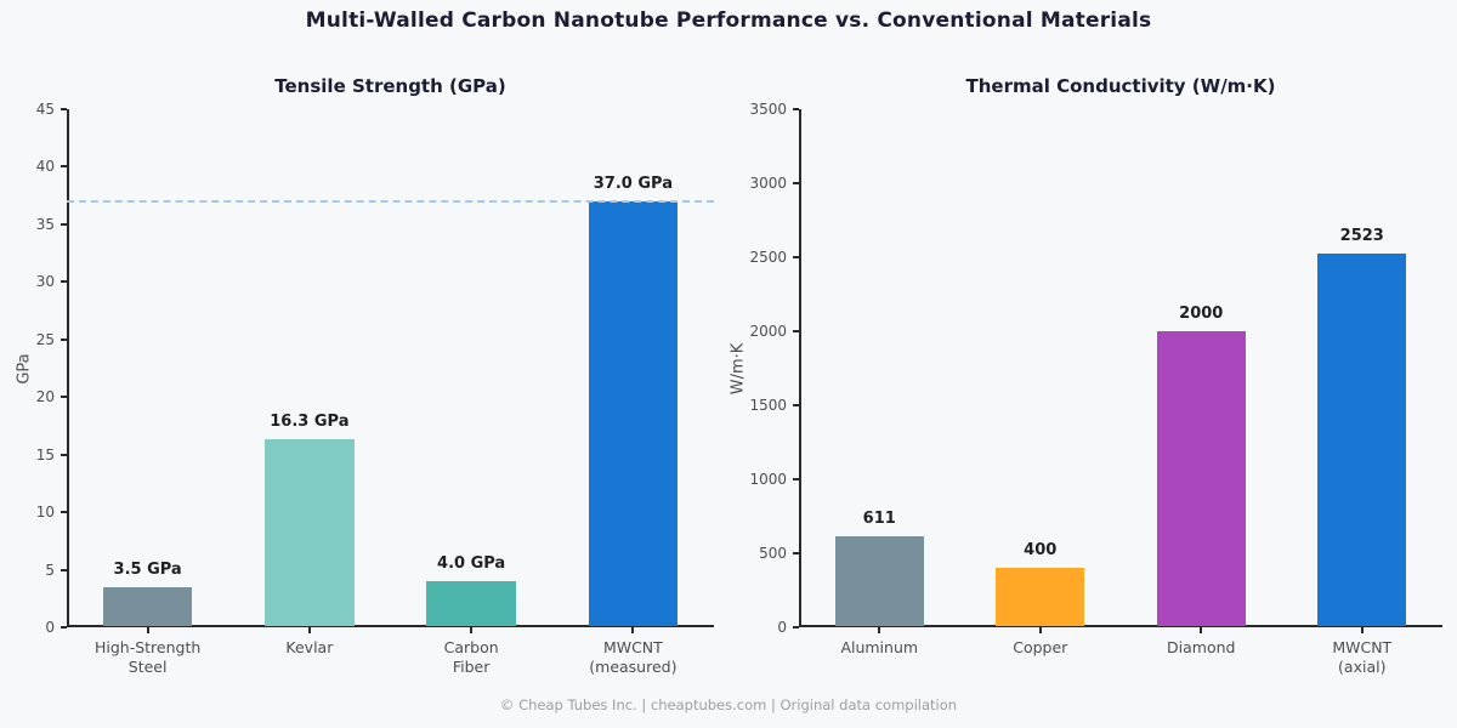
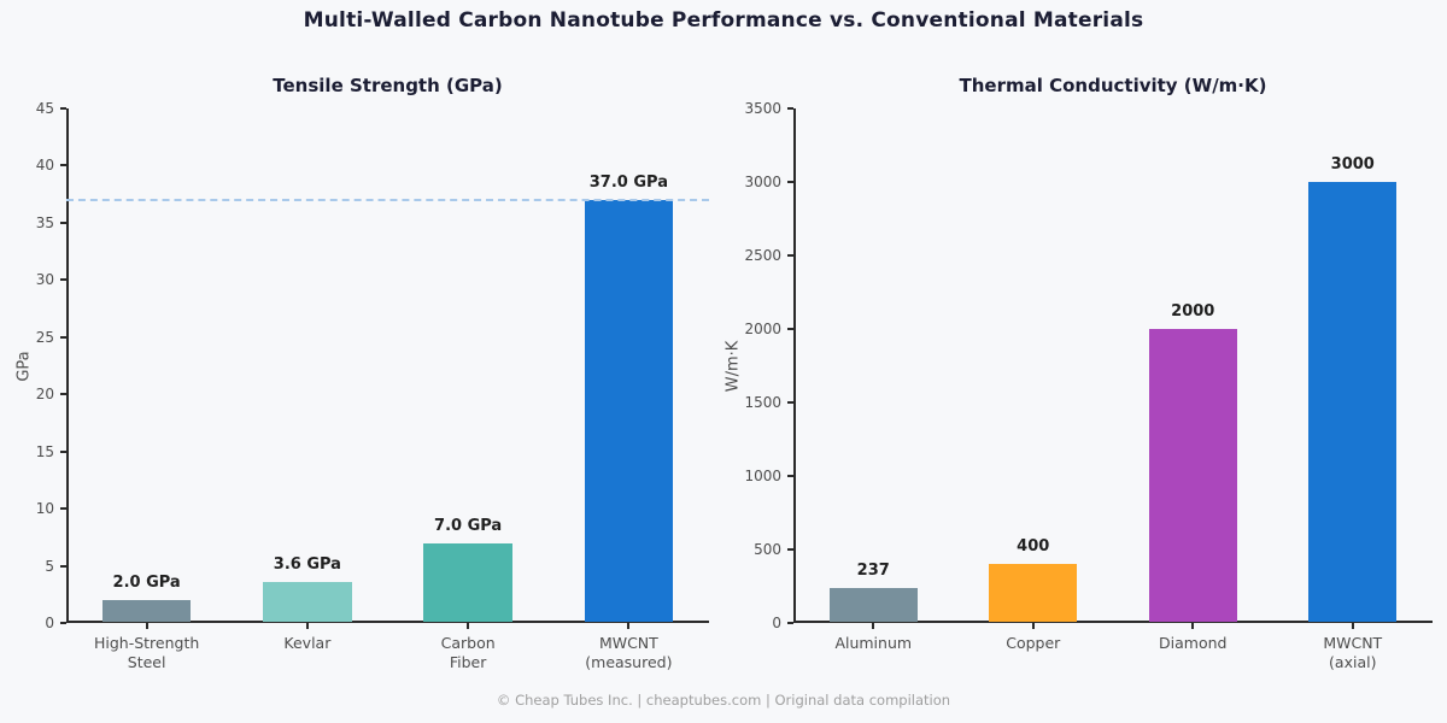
Tensile Strength (GPa)/High-Strength Steel: 3.5 -> 2.0
Tensile Strength (GPa)/Kevlar: 16.3 -> 3.6
Tensile Strength (GPa)/Carbon Fiber: 4.0 -> 7.0
Thermal Conductivity (W/m·K)/Aluminum: 611 -> 237
Thermal Conductivity (W/m·K)/MWCNT (axial): 2523 -> 3000
